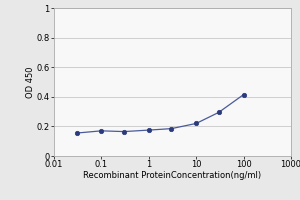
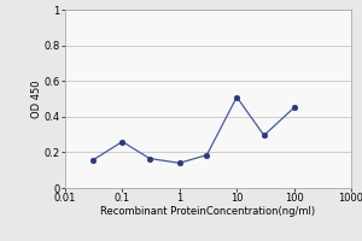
0.1: 0.17 -> 0.26
1: 0.17 -> 0.14
10: 0.22 -> 0.51
100: 0.41 -> 0.45
